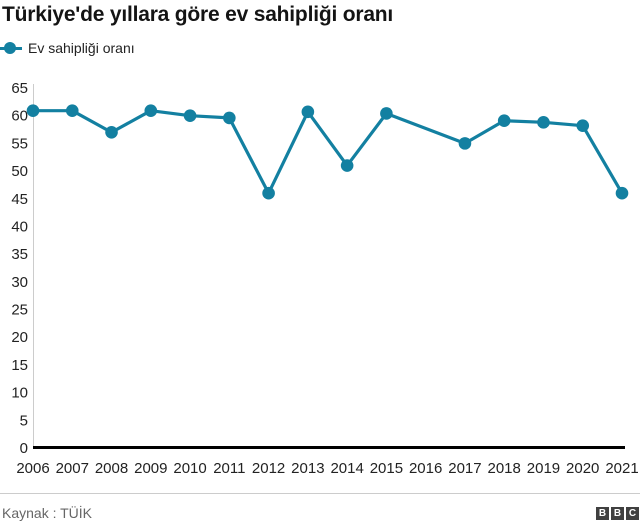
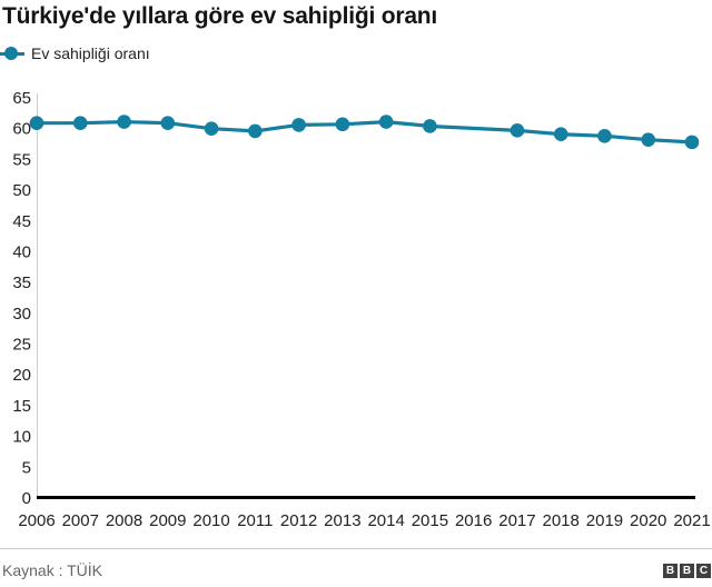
2008: 57 -> 61
2012: 46 -> 61
2014: 51 -> 61
2017: 55 -> 60
2021: 46 -> 58
